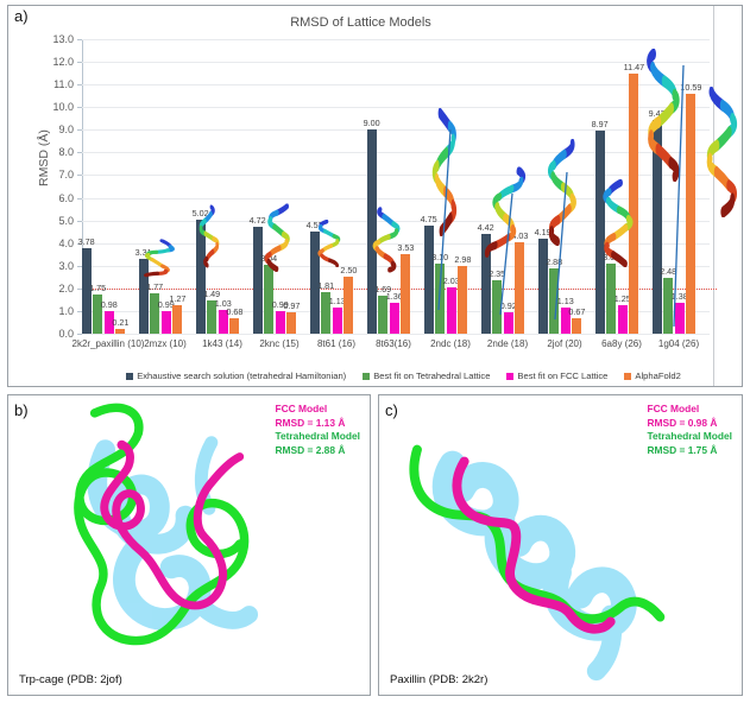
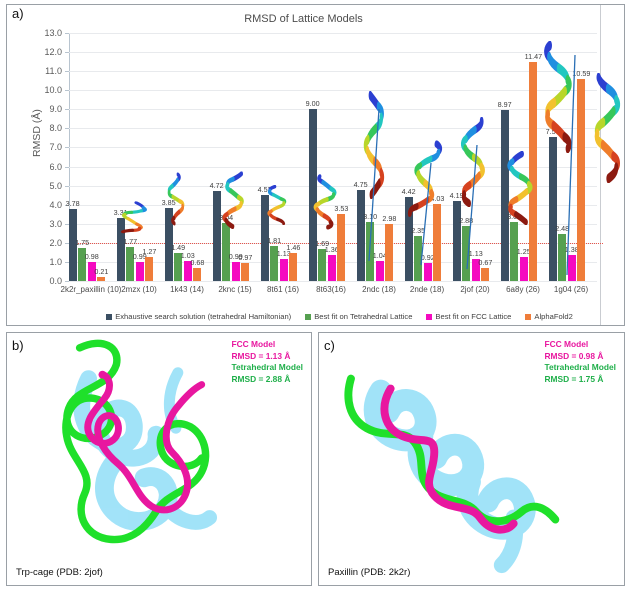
Exhaustive search solution (tetrahedral Hamiltonian)/1k43 (14): 5.02 -> 3.85
AlphaFold2/8t61 (16): 2.50 -> 1.46
Best fit on FCC Lattice/2ndc (18): 2.03 -> 1.04
Exhaustive search solution (tetrahedral Hamiltonian)/1g04 (26): 9.43 -> 7.57
